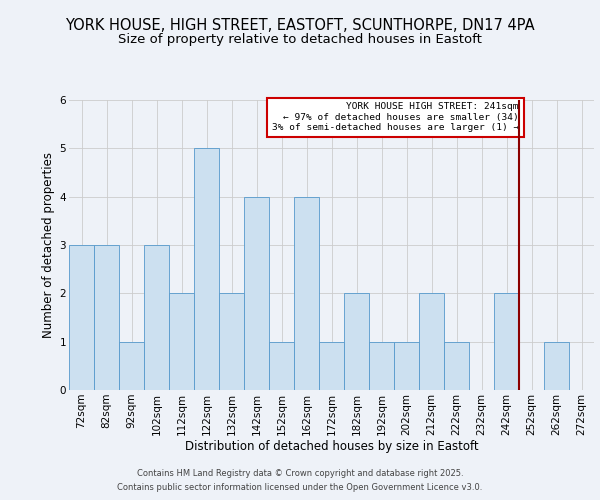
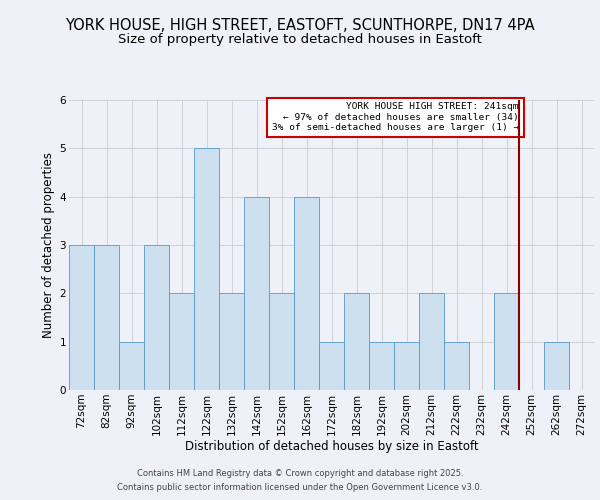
152sqm: 1 -> 2
